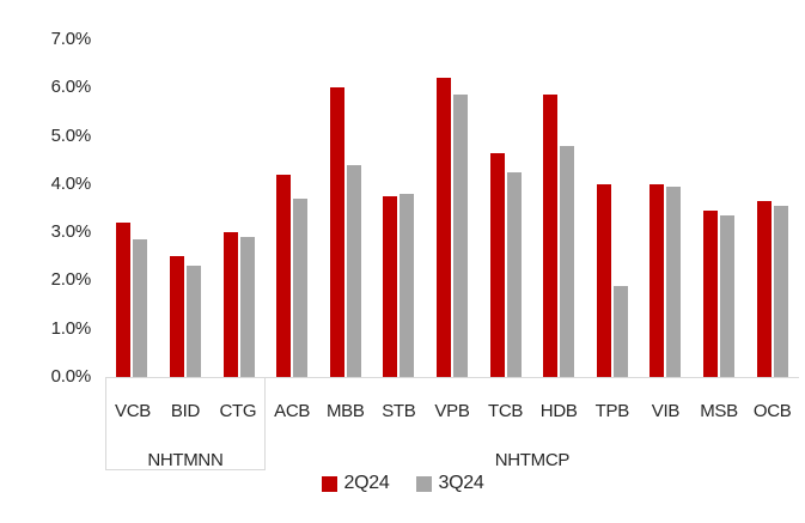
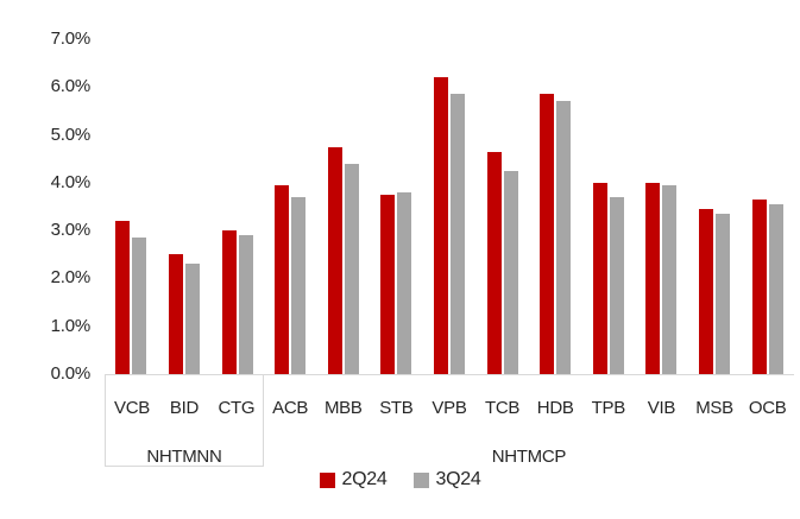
2Q24/ACB: 4.2% -> 4.0%
2Q24/MBB: 6.0% -> 4.8%
3Q24/HDB: 4.8% -> 5.7%
3Q24/TPB: 1.9% -> 3.7%
